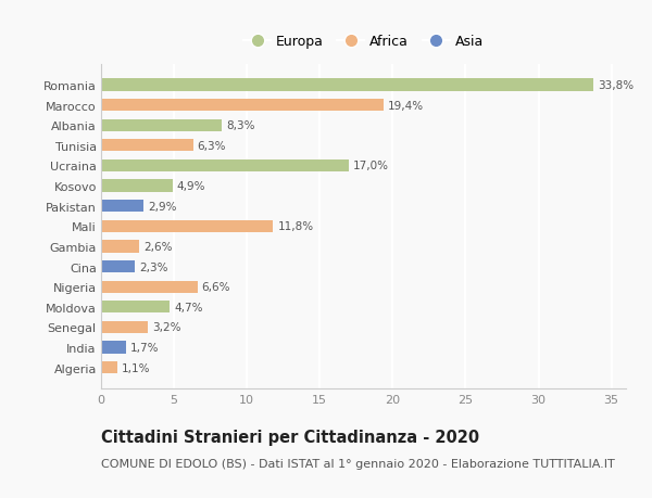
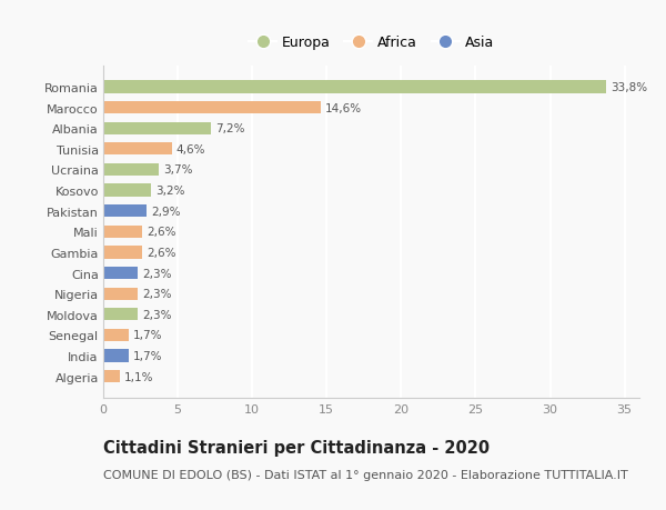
Marocco: 19,4% -> 14,6%
Albania: 8,3% -> 7,2%
Tunisia: 6,3% -> 4,6%
Ucraina: 17,0% -> 3,7%
Kosovo: 4,9% -> 3,2%
Mali: 11,8% -> 2,6%
Nigeria: 6,6% -> 2,3%
Moldova: 4,7% -> 2,3%
Senegal: 3,2% -> 1,7%
